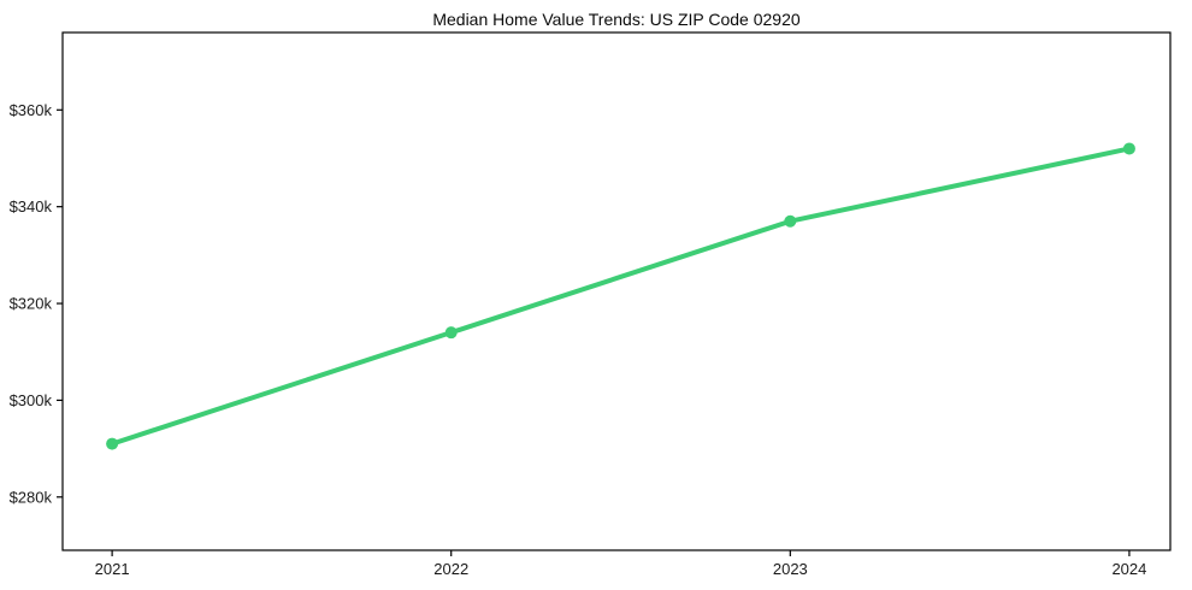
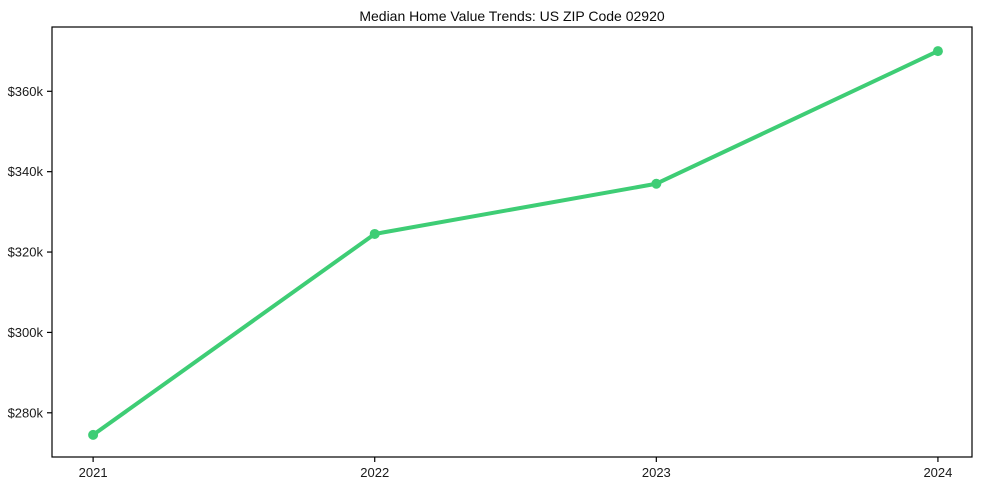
2021: $291k -> $274k
2022: $314k -> $324k
2024: $352k -> $370k
